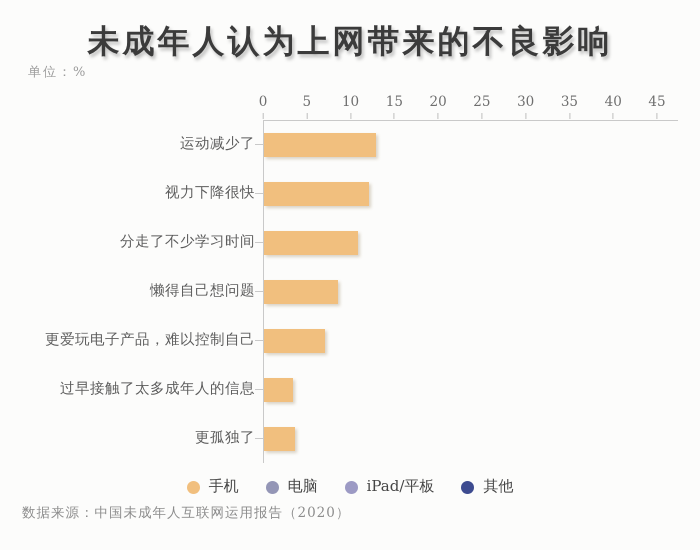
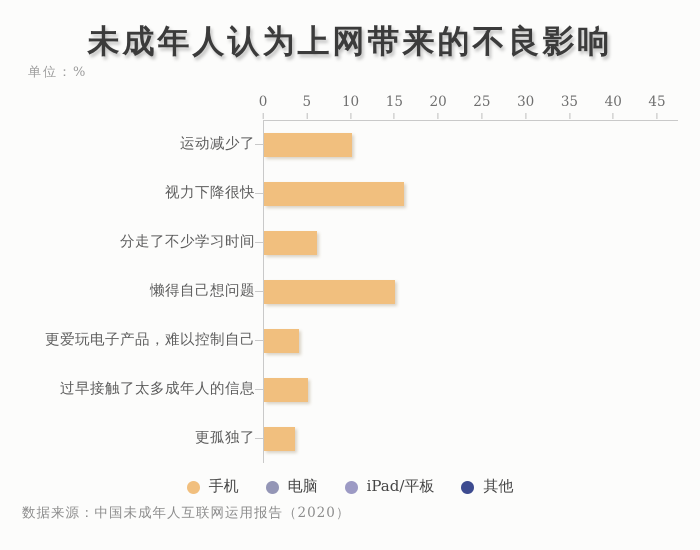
运动减少了: 13 -> 10
视力下降很快: 12 -> 16
分走了不少学习时间: 11 -> 6
懒得自己想问题: 8 -> 15
更爱玩电子产品，难以控制自己: 7 -> 4
过早接触了太多成年人的信息: 3 -> 5
